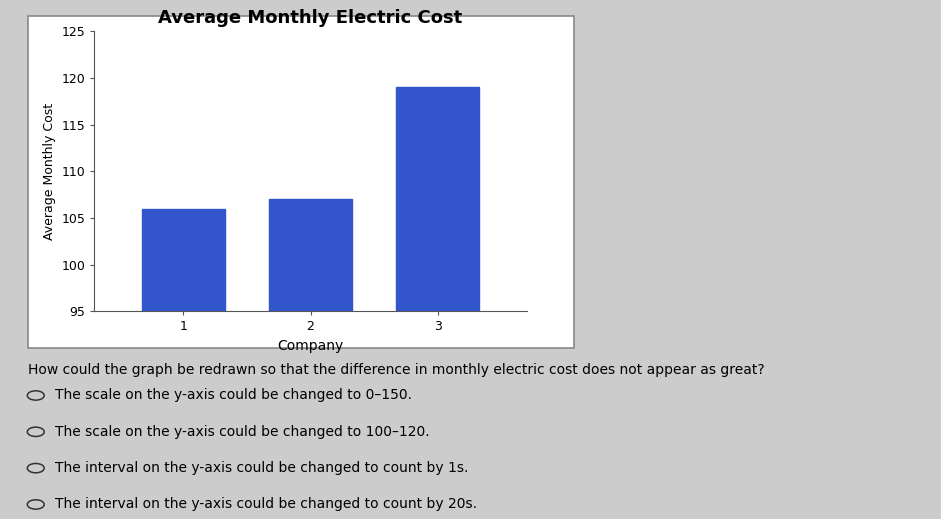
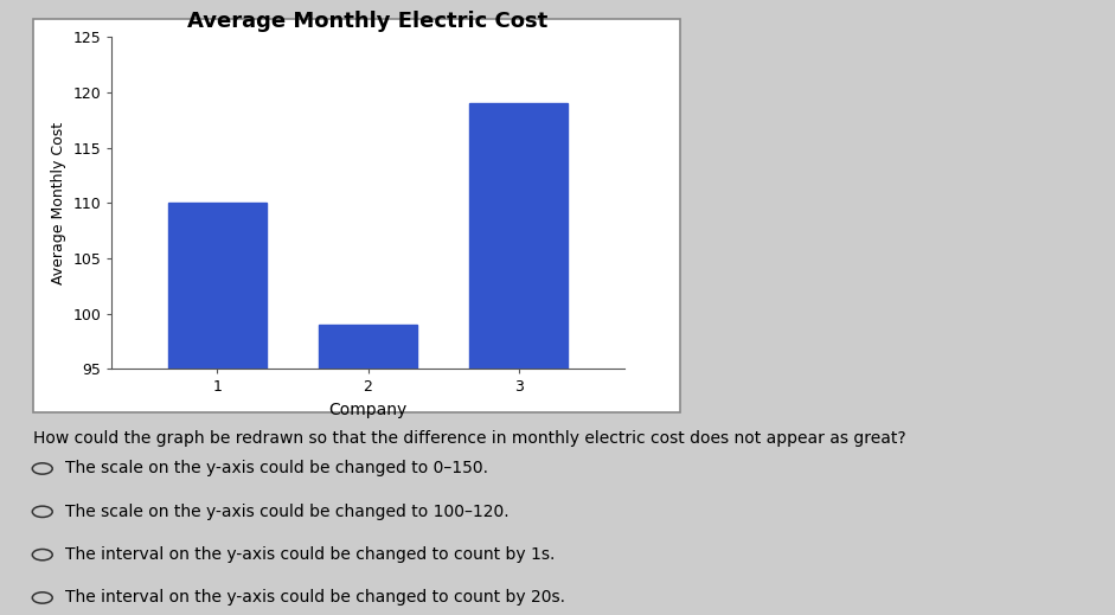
1: 106 -> 110
2: 107 -> 99
